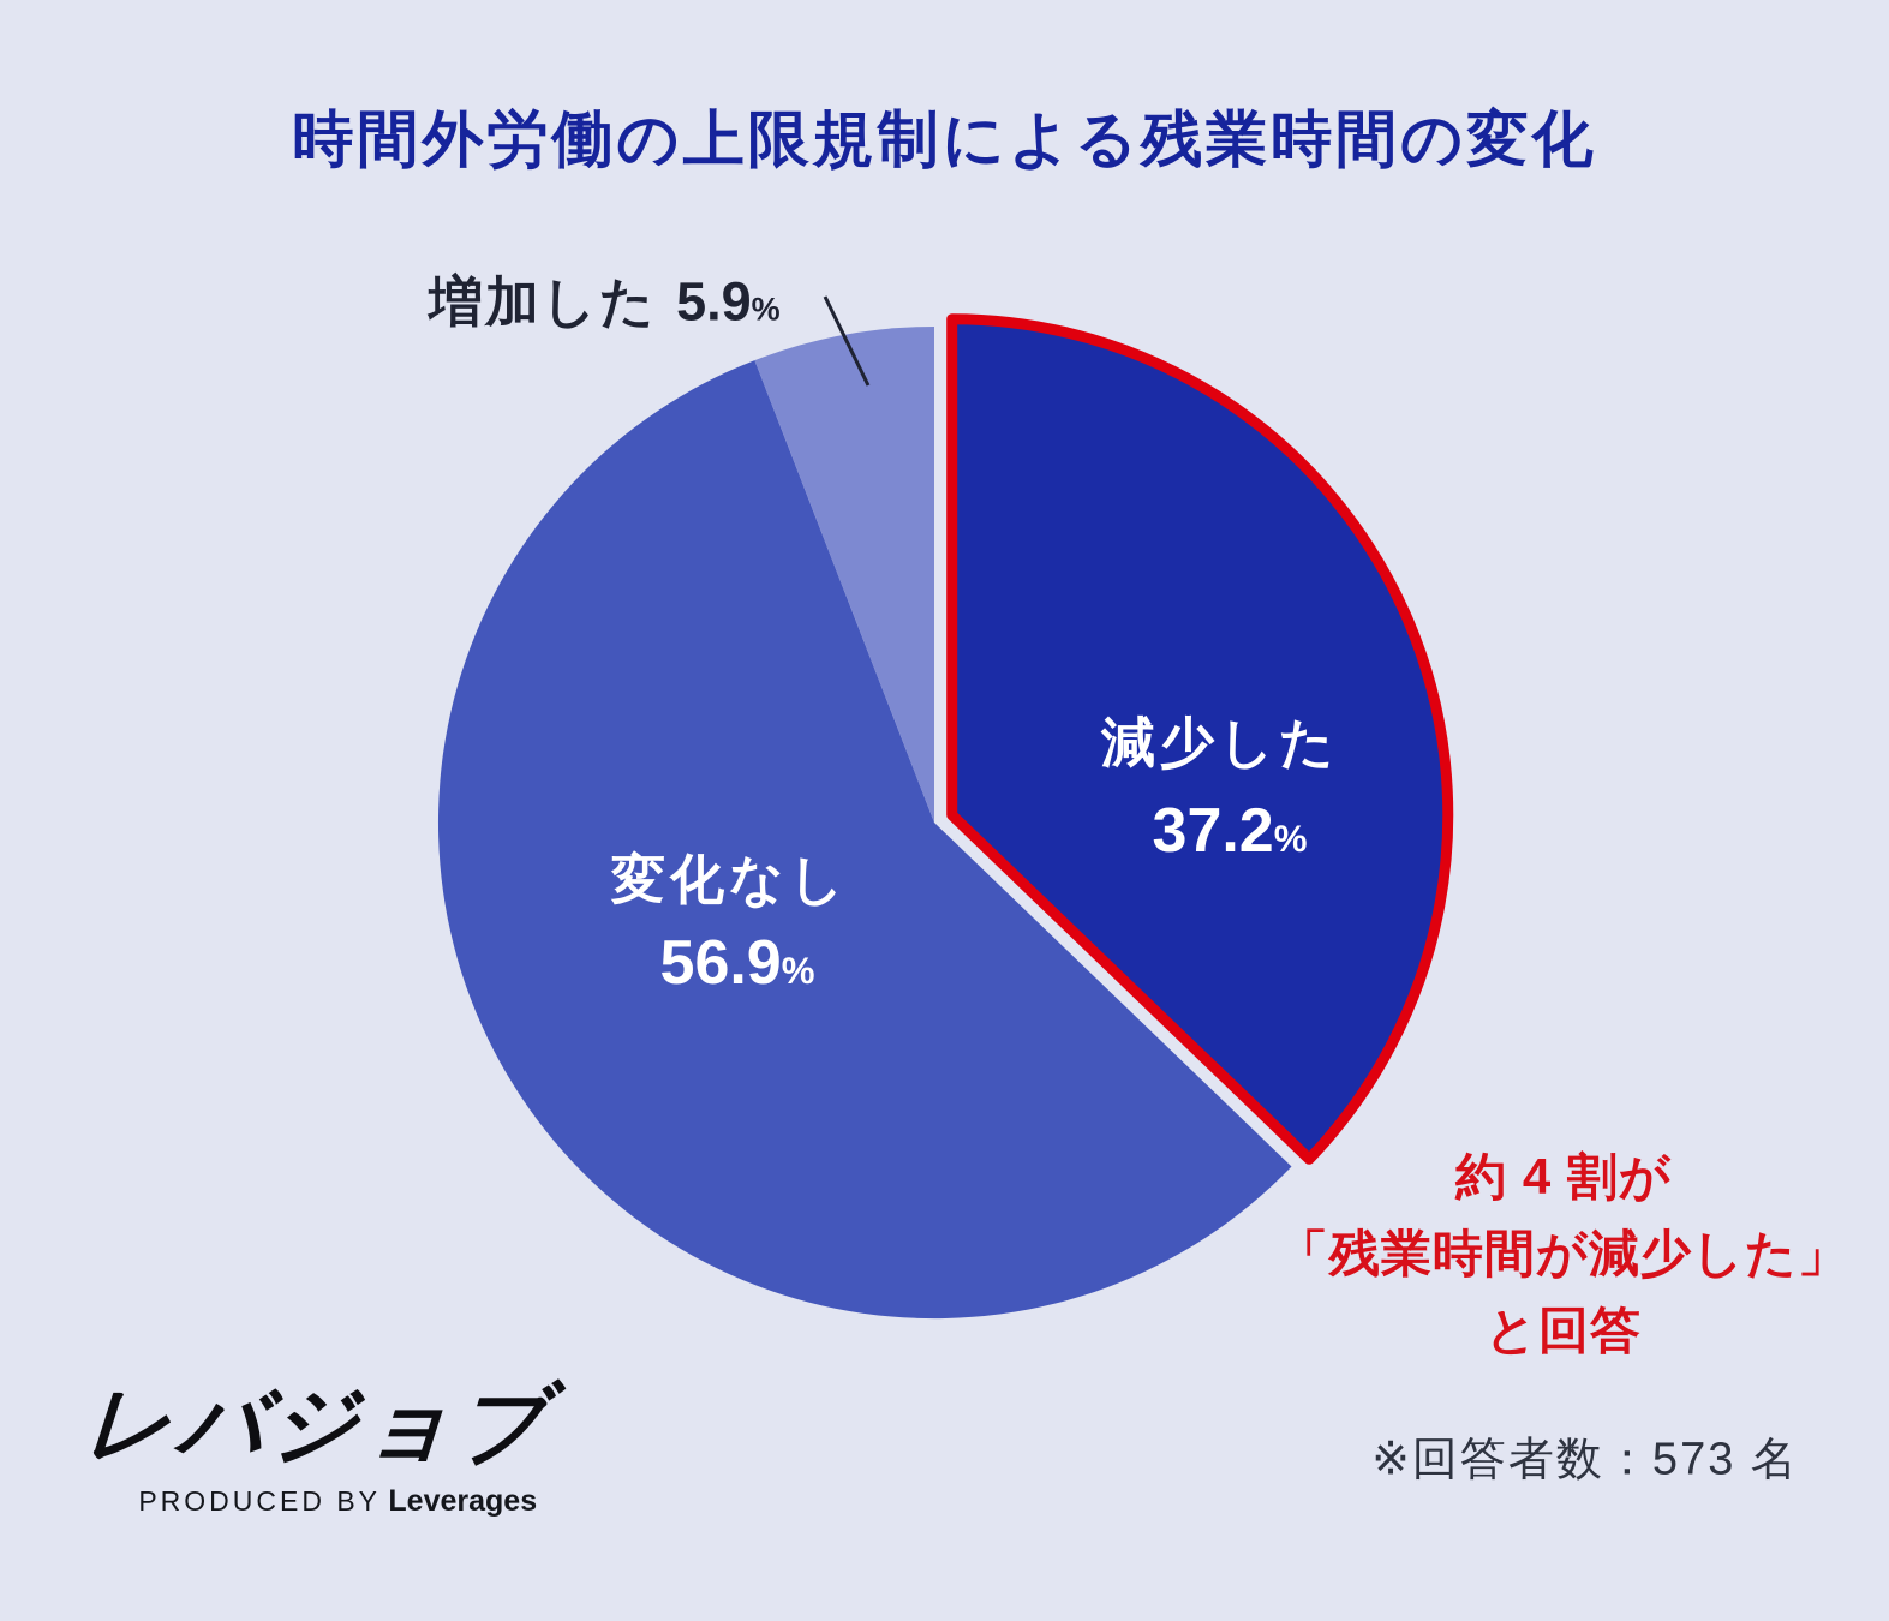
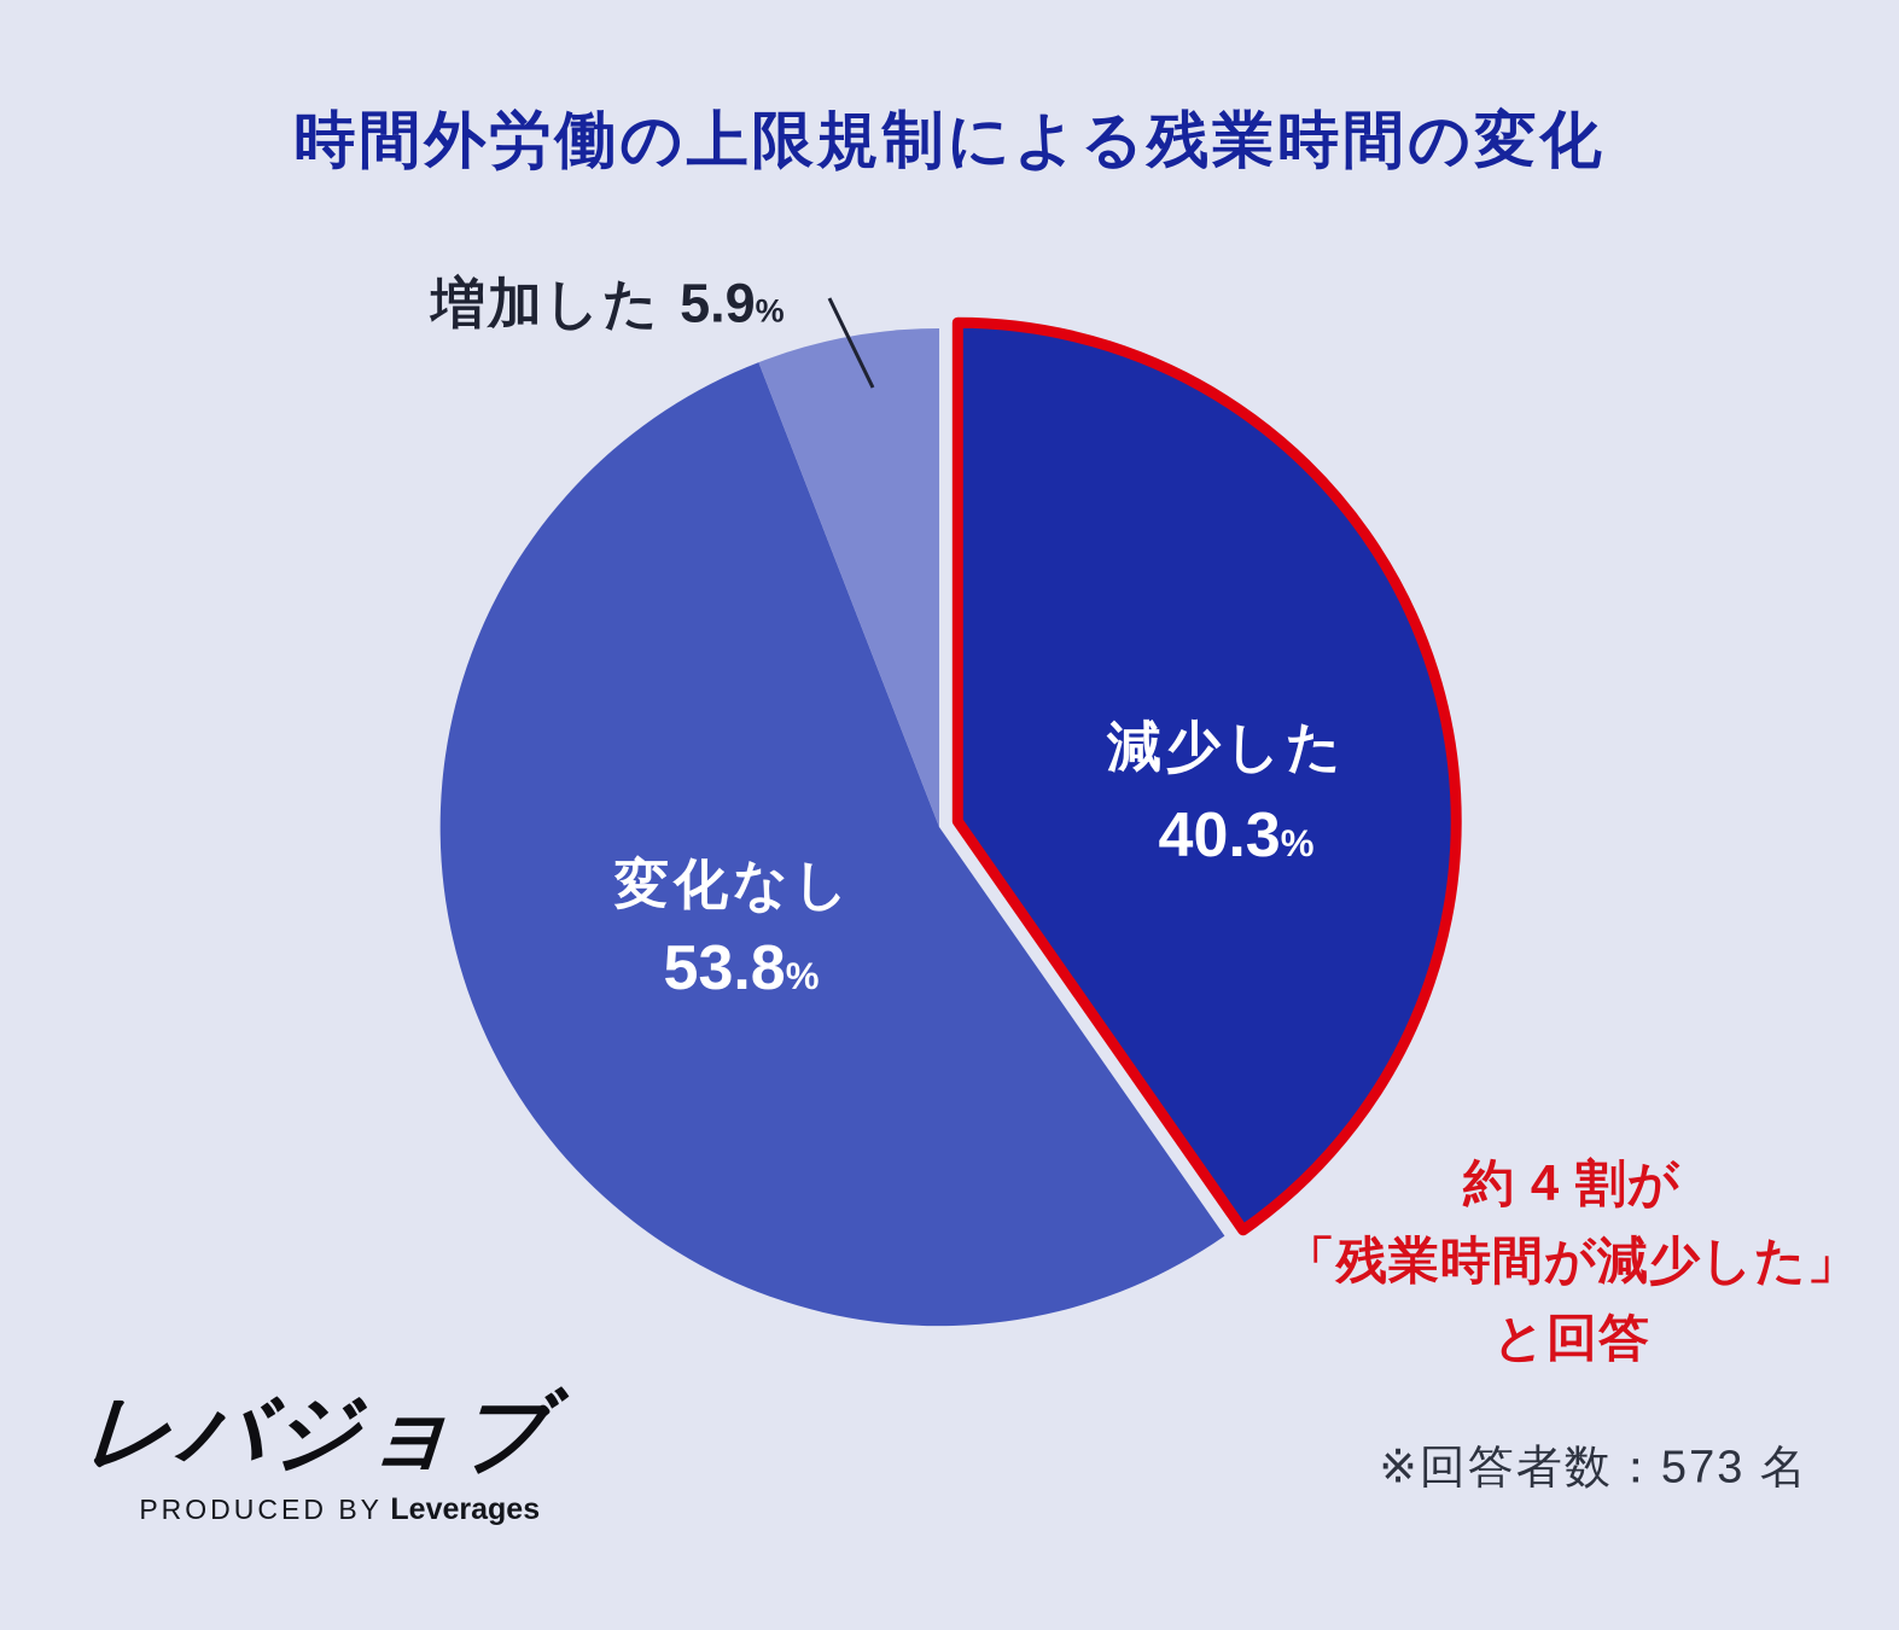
減少した: 37.2 -> 40.3
変化なし: 56.9 -> 53.8
